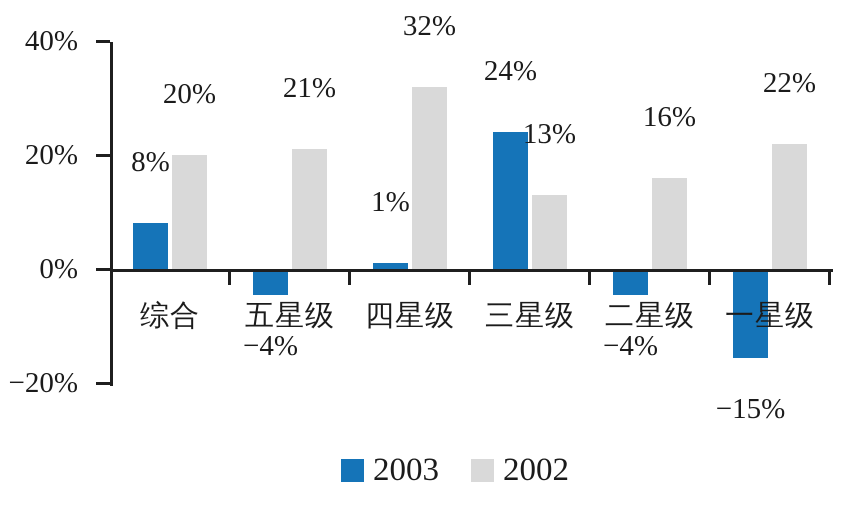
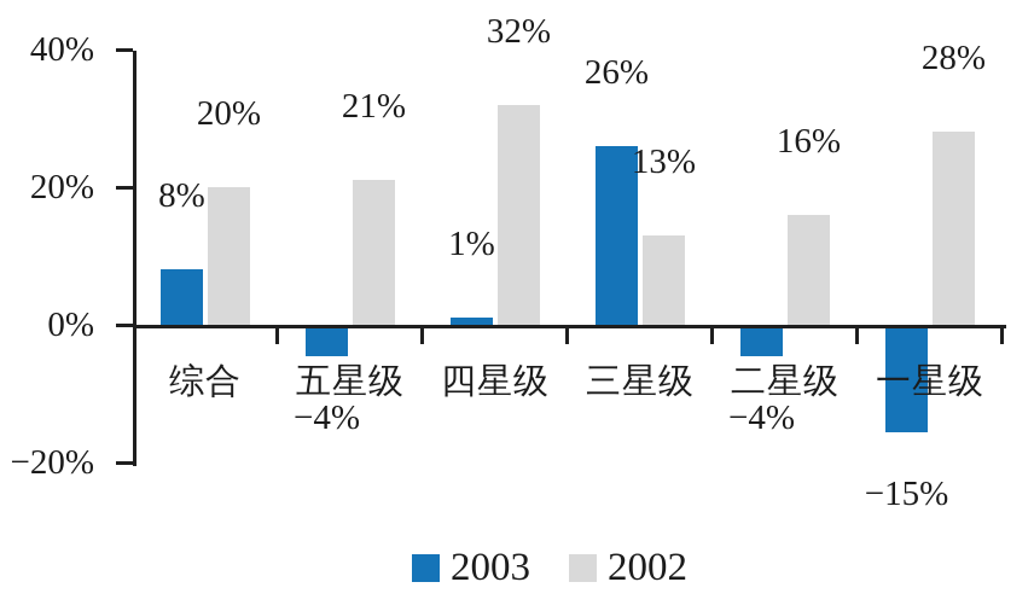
2003/三星级: 24% -> 26%
2002/一星级: 22% -> 28%
